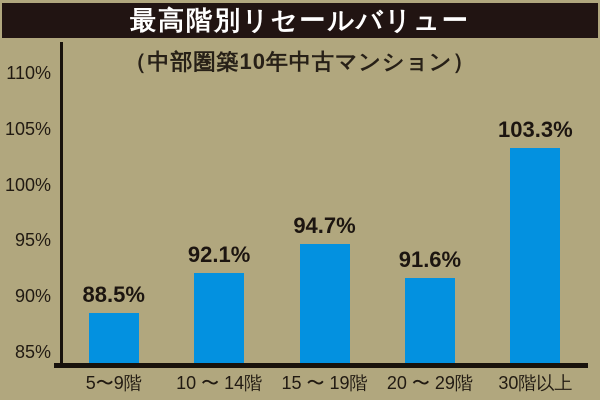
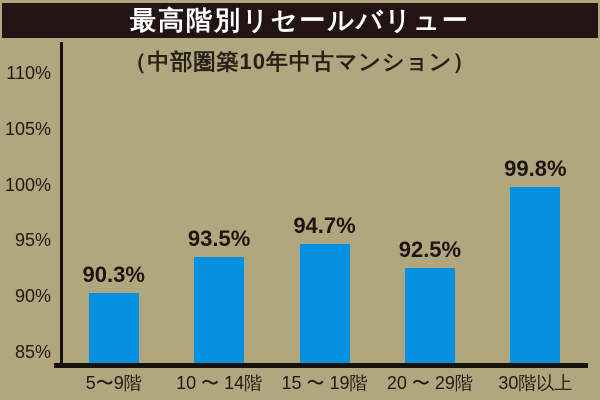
5〜9階: 88.5% -> 90.3%
10 〜 14階: 92.1% -> 93.5%
20 〜 29階: 91.6% -> 92.5%
30階以上: 103.3% -> 99.8%
